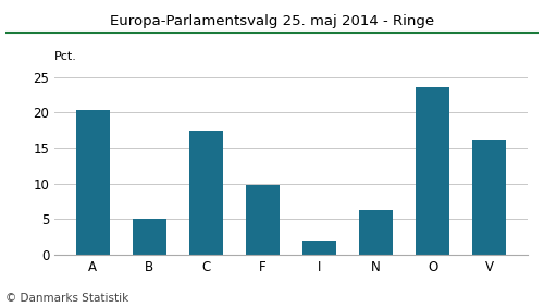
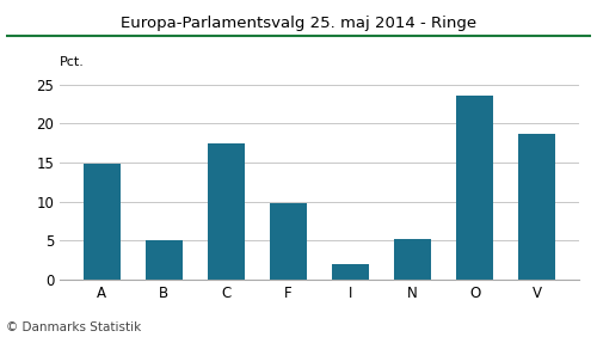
A: 20.4 -> 14.8
N: 6.2 -> 5.2
V: 16.1 -> 18.6
